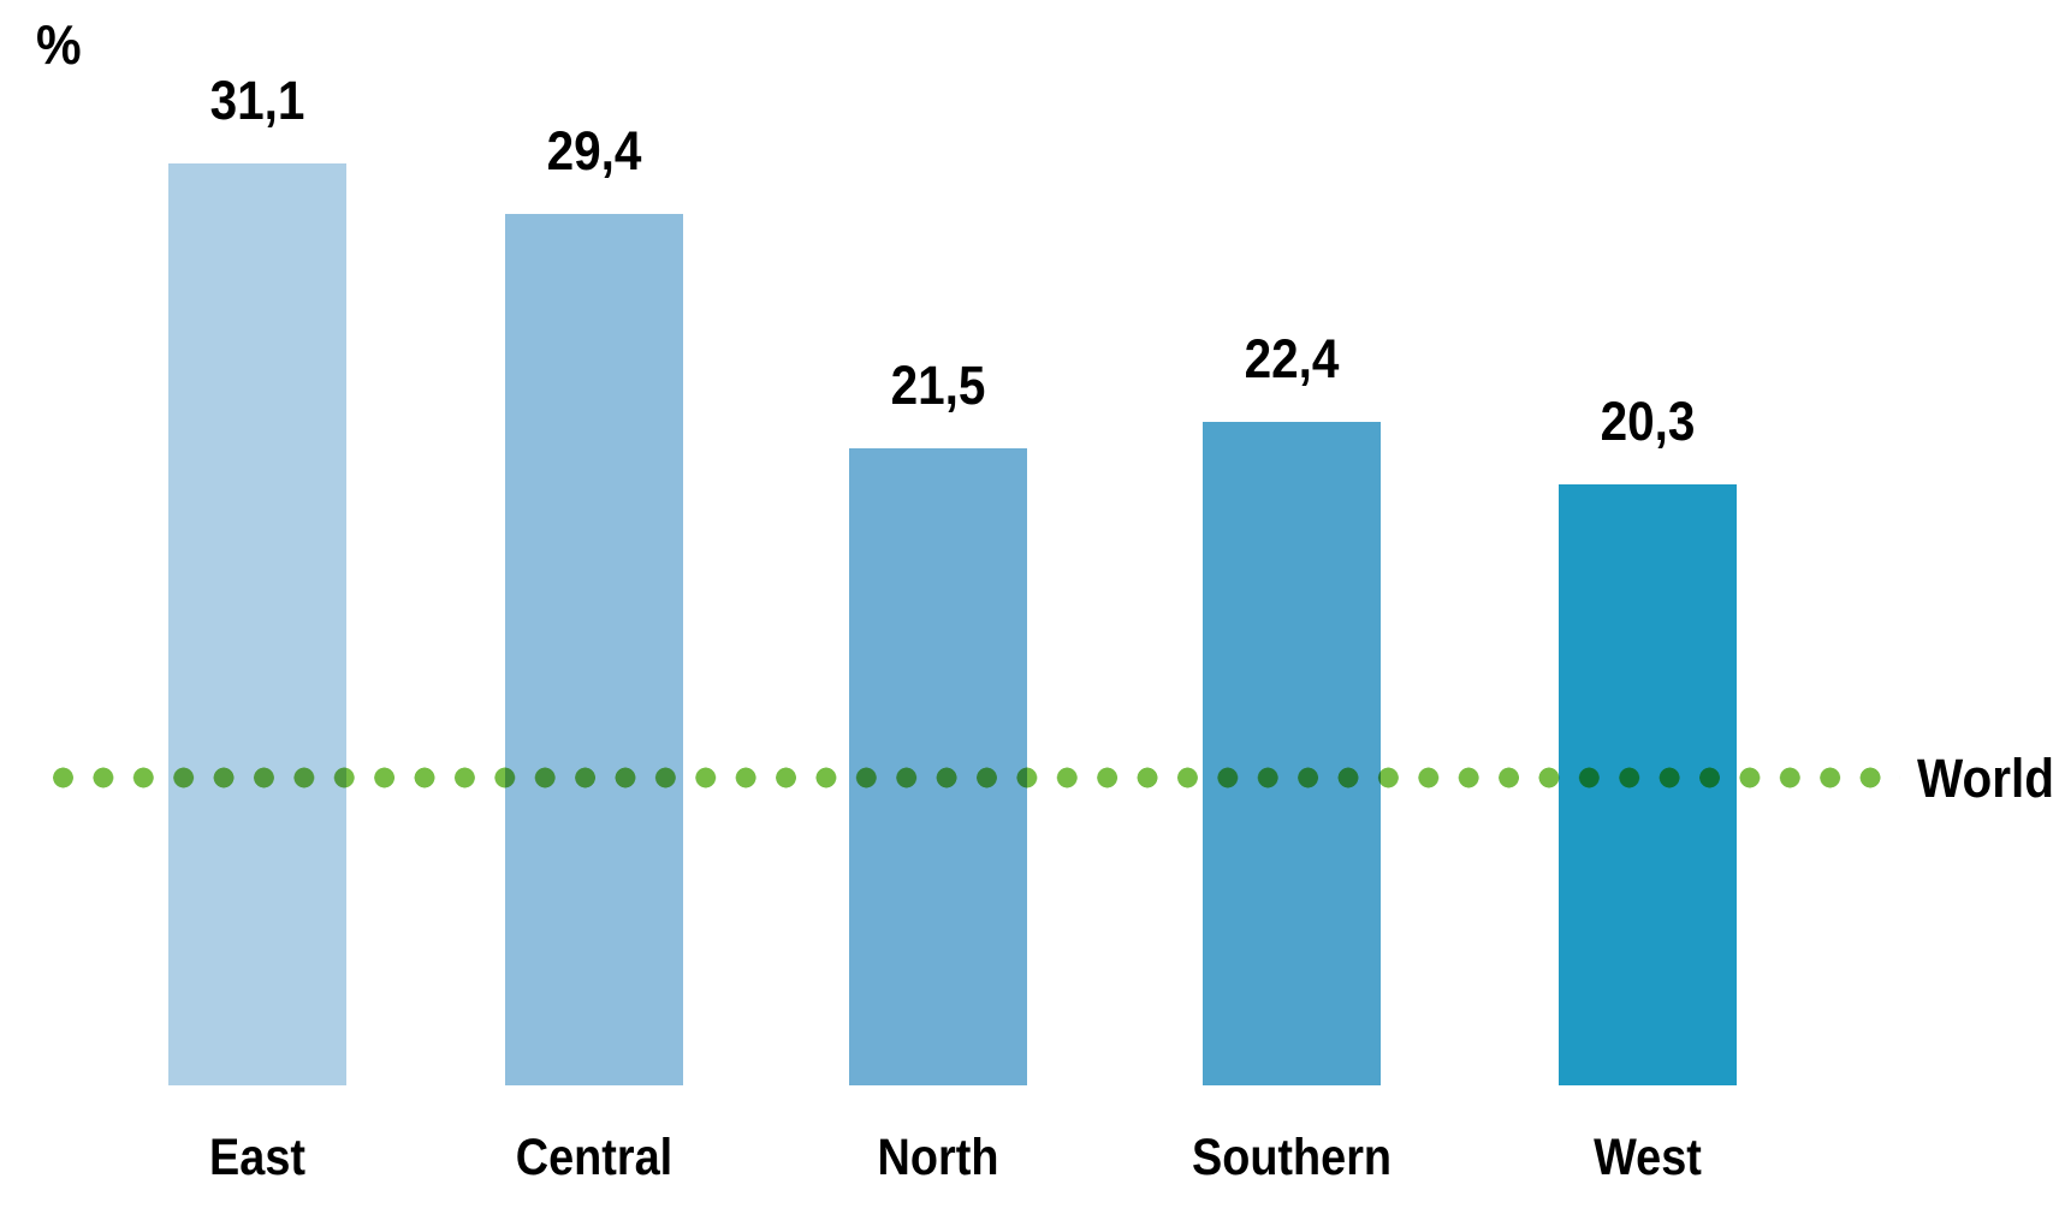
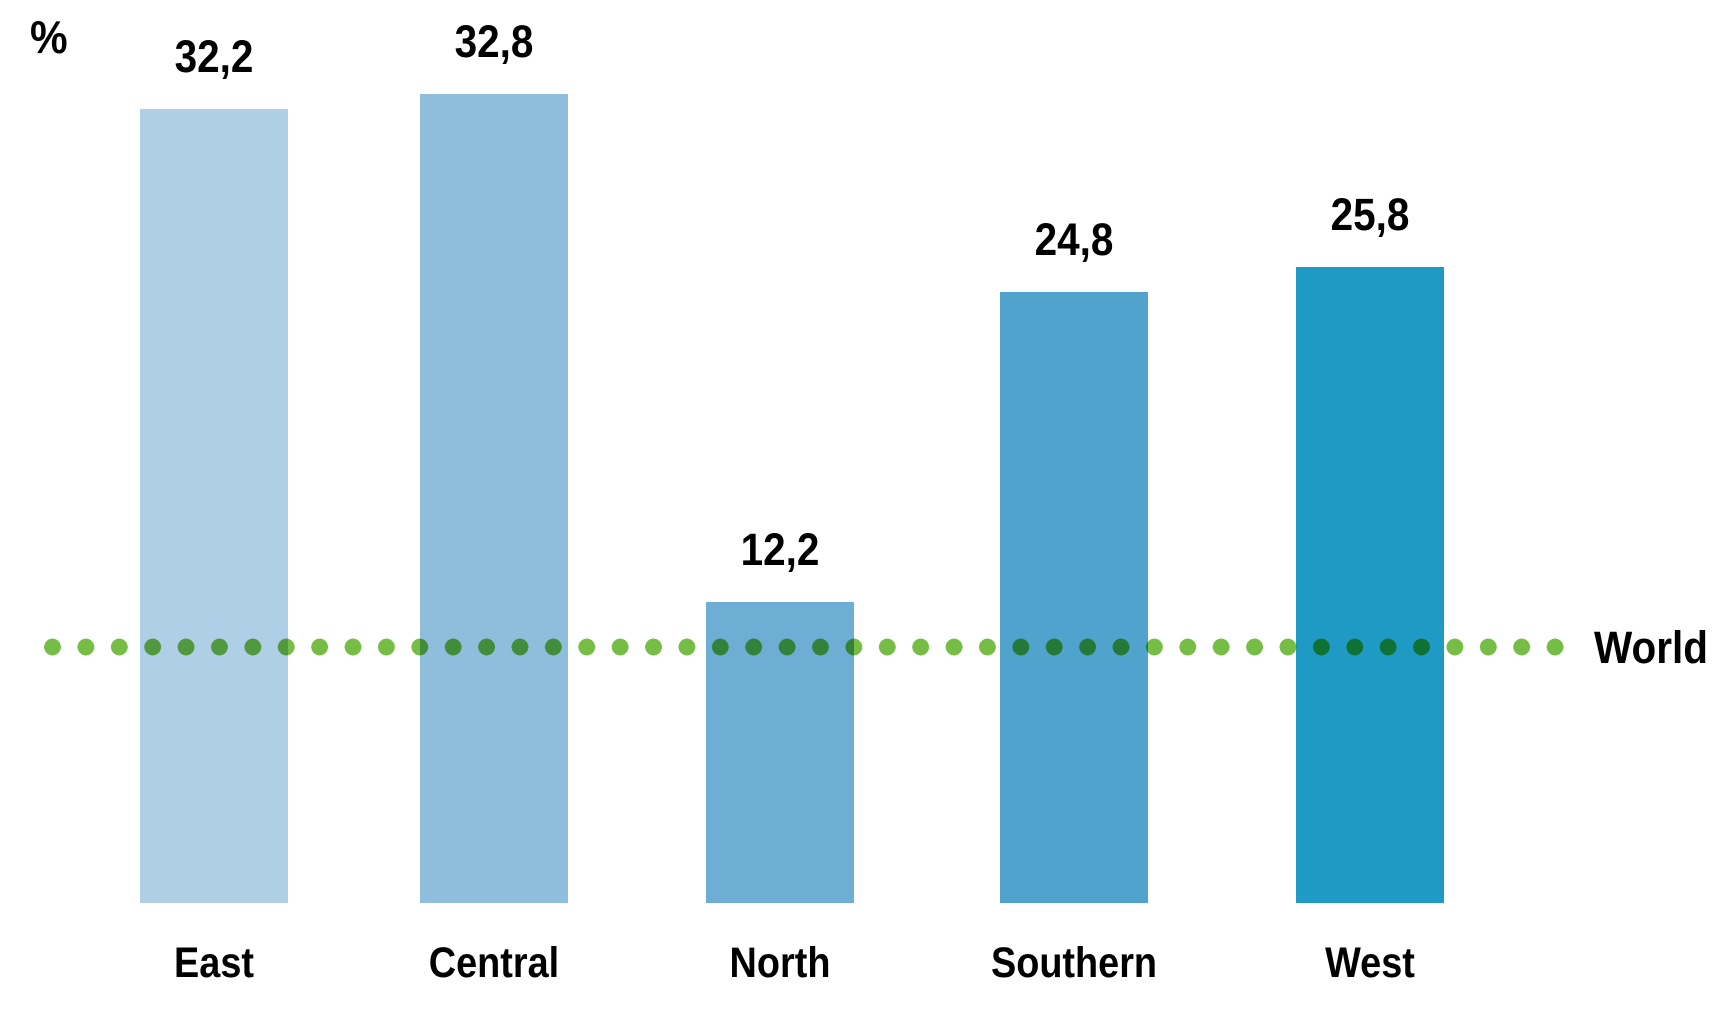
East: 31,1 -> 32,2
Central: 29,4 -> 32,8
North: 21,5 -> 12,2
Southern: 22,4 -> 24,8
West: 20,3 -> 25,8
